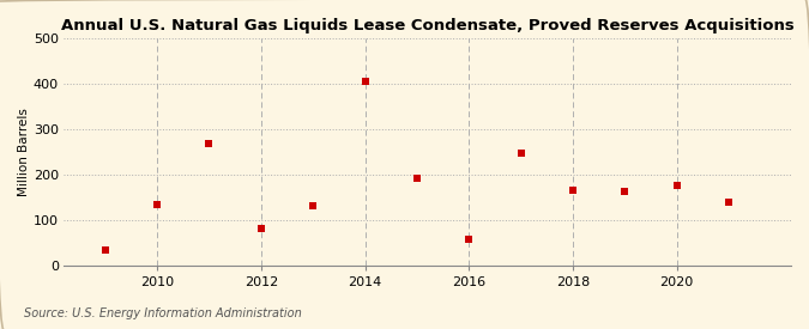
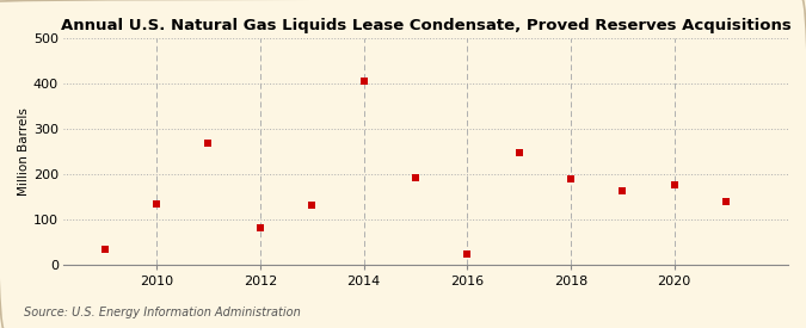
2016: 58 -> 25
2018: 167 -> 190
